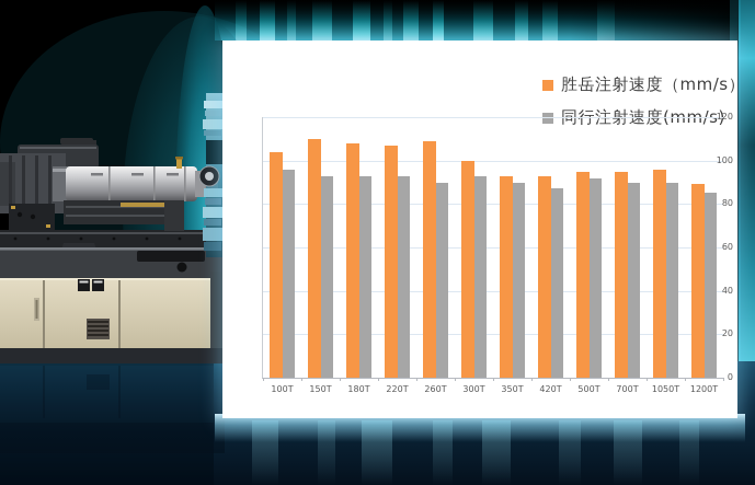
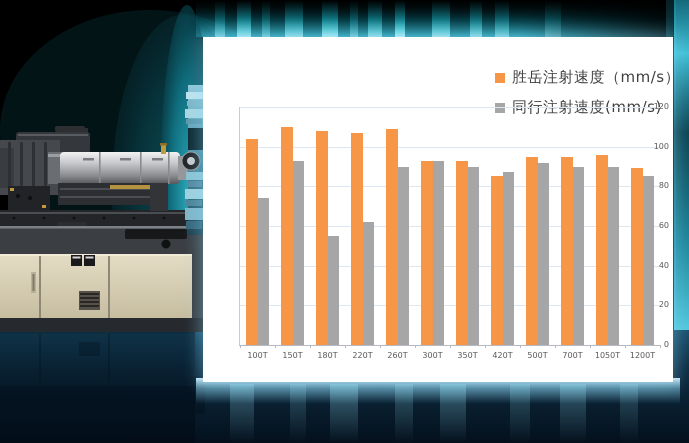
同行注射速度(mm/s)/100T: 96 -> 74
同行注射速度(mm/s)/180T: 93 -> 55
同行注射速度(mm/s)/220T: 93 -> 62
胜岳注射速度（mm/s）/300T: 100 -> 93
胜岳注射速度（mm/s）/420T: 93 -> 85
